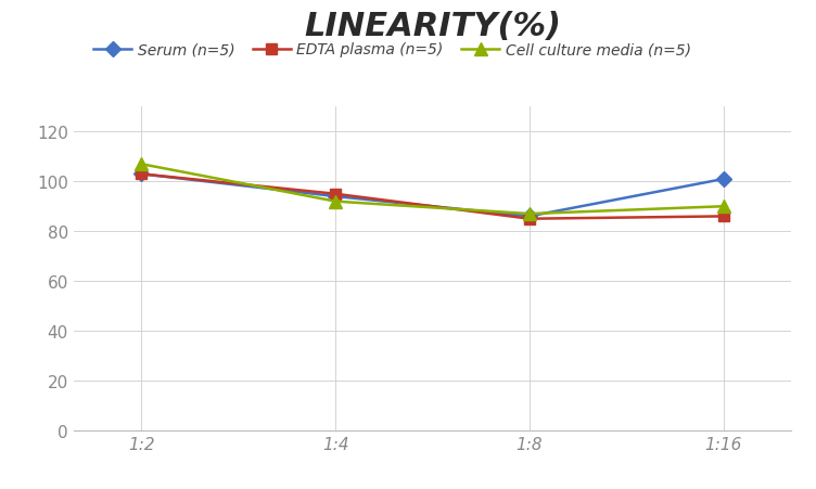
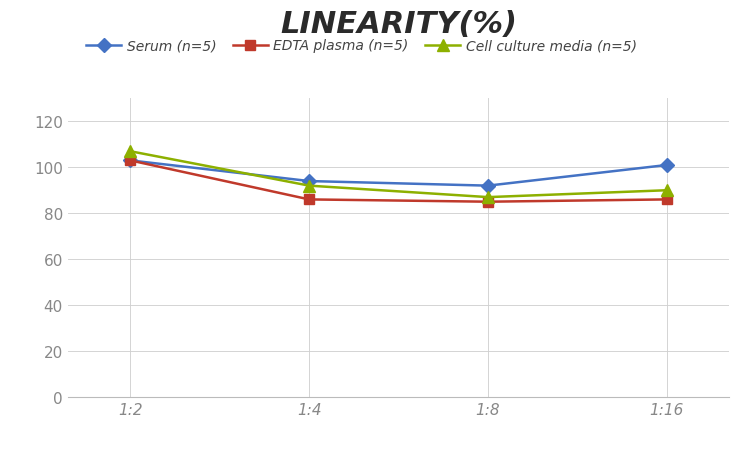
EDTA plasma (n=5)/1:4: 95 -> 86
Serum (n=5)/1:8: 86 -> 92
